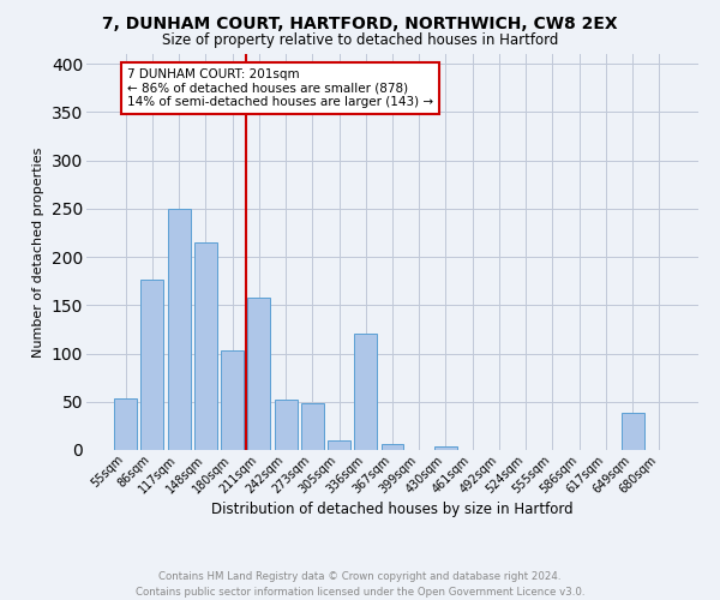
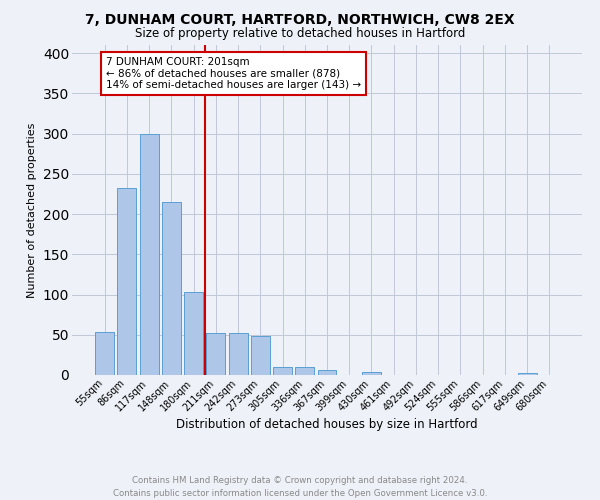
86sqm: 176 -> 232
117sqm: 250 -> 300
211sqm: 158 -> 52
336sqm: 120 -> 10
649sqm: 38 -> 3
